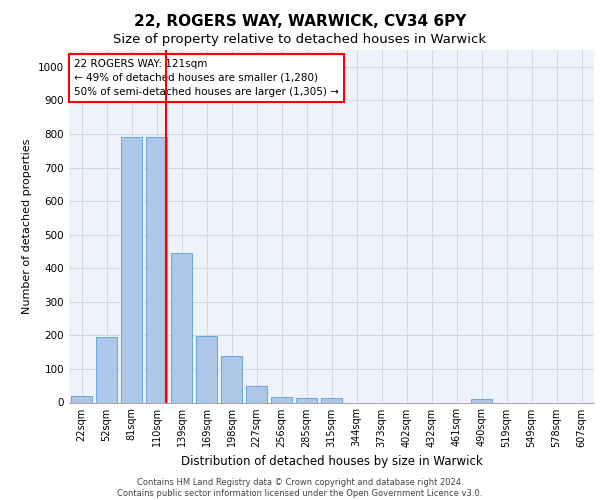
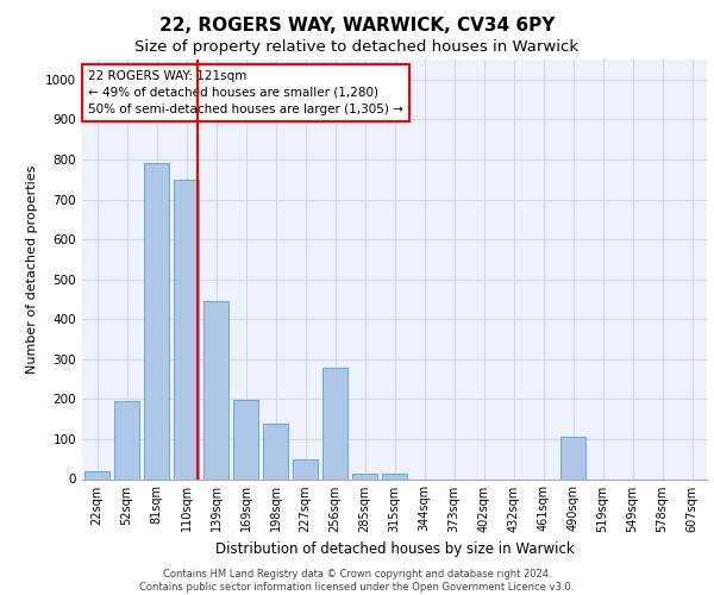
110sqm: 790 -> 750
256sqm: 15 -> 280
490sqm: 10 -> 105
